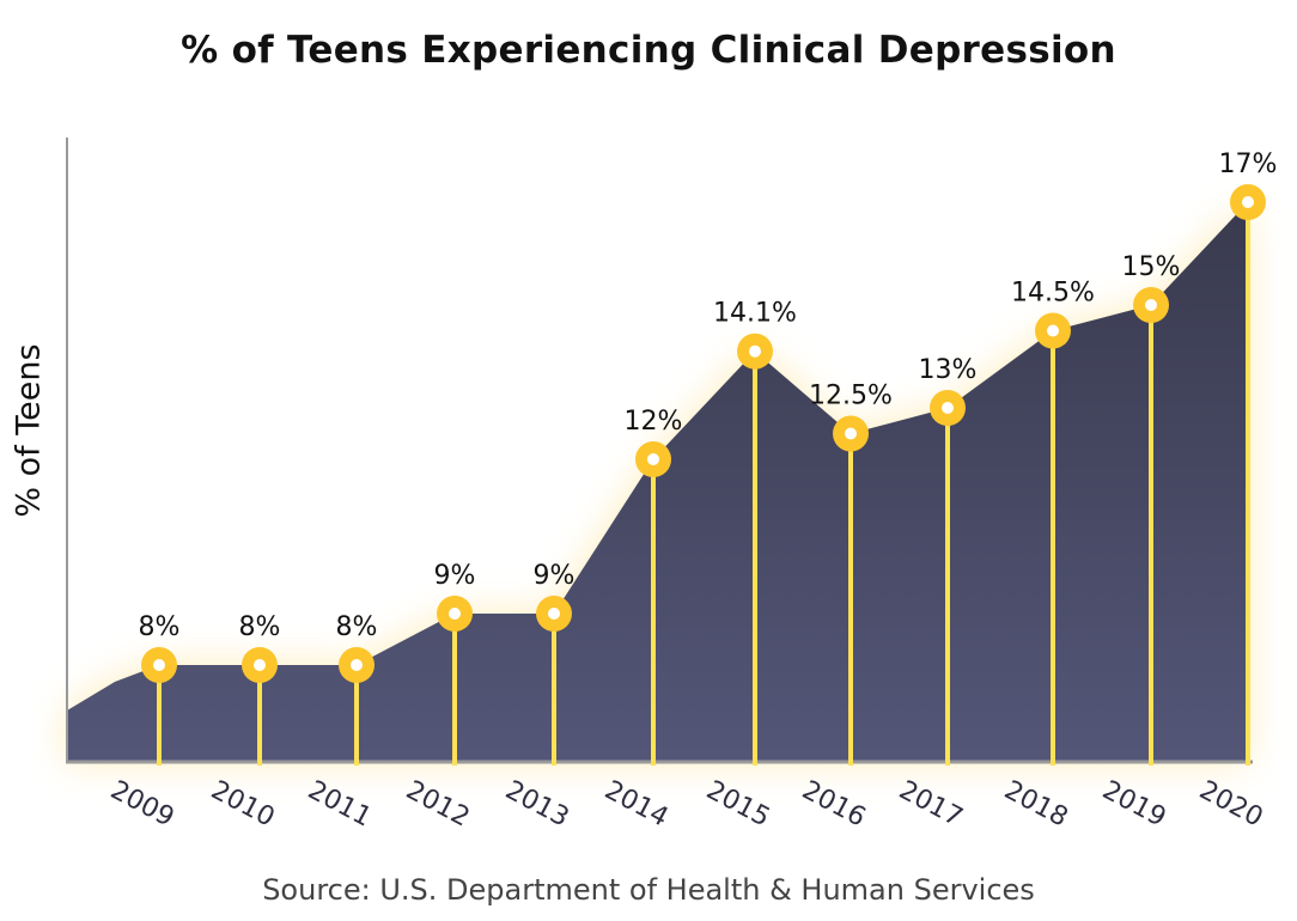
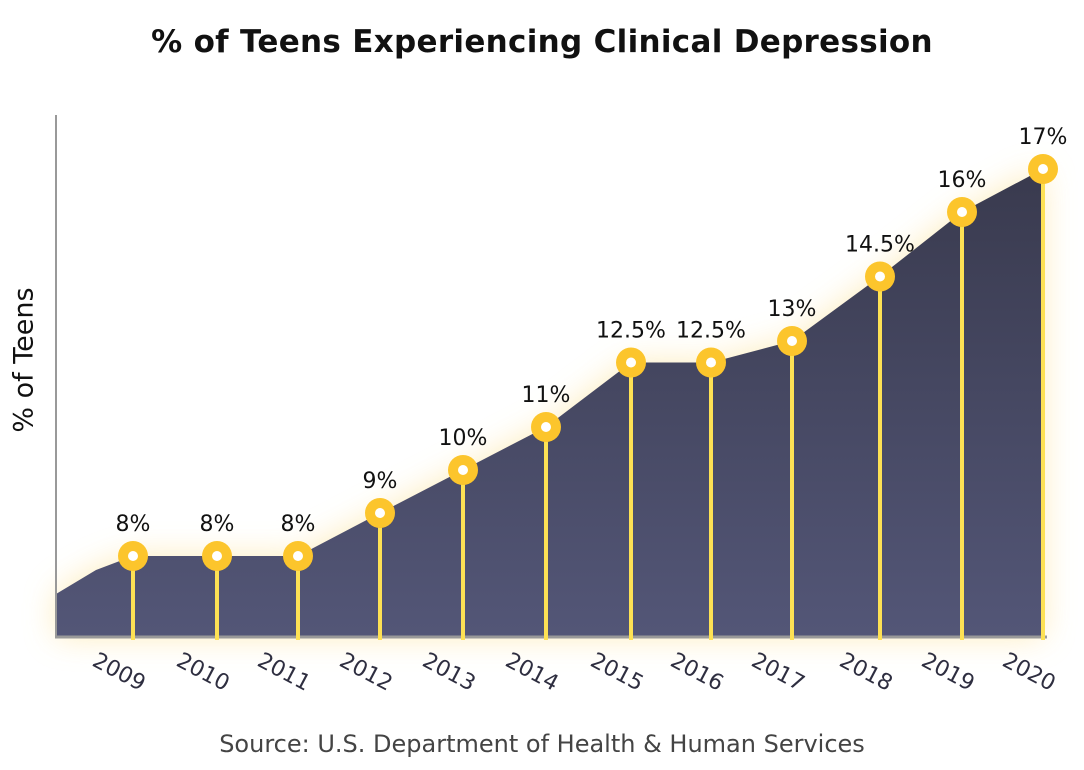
2013: 9% -> 10%
2014: 12% -> 11%
2015: 14.1% -> 12.5%
2019: 15% -> 16%
